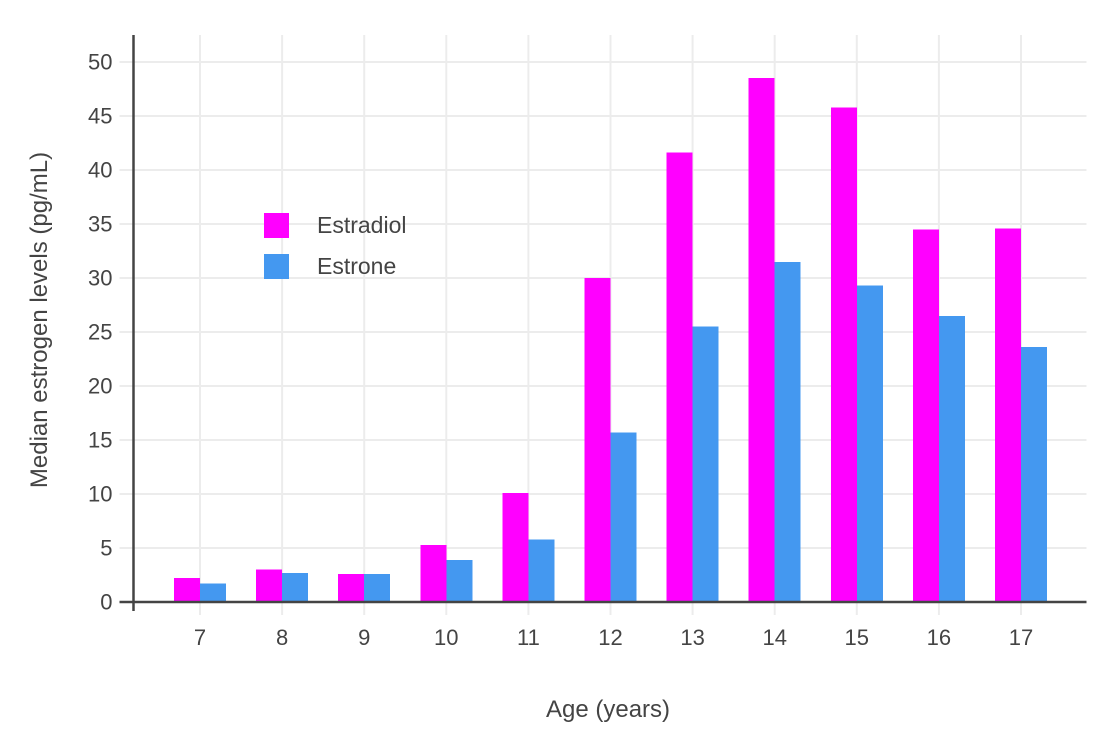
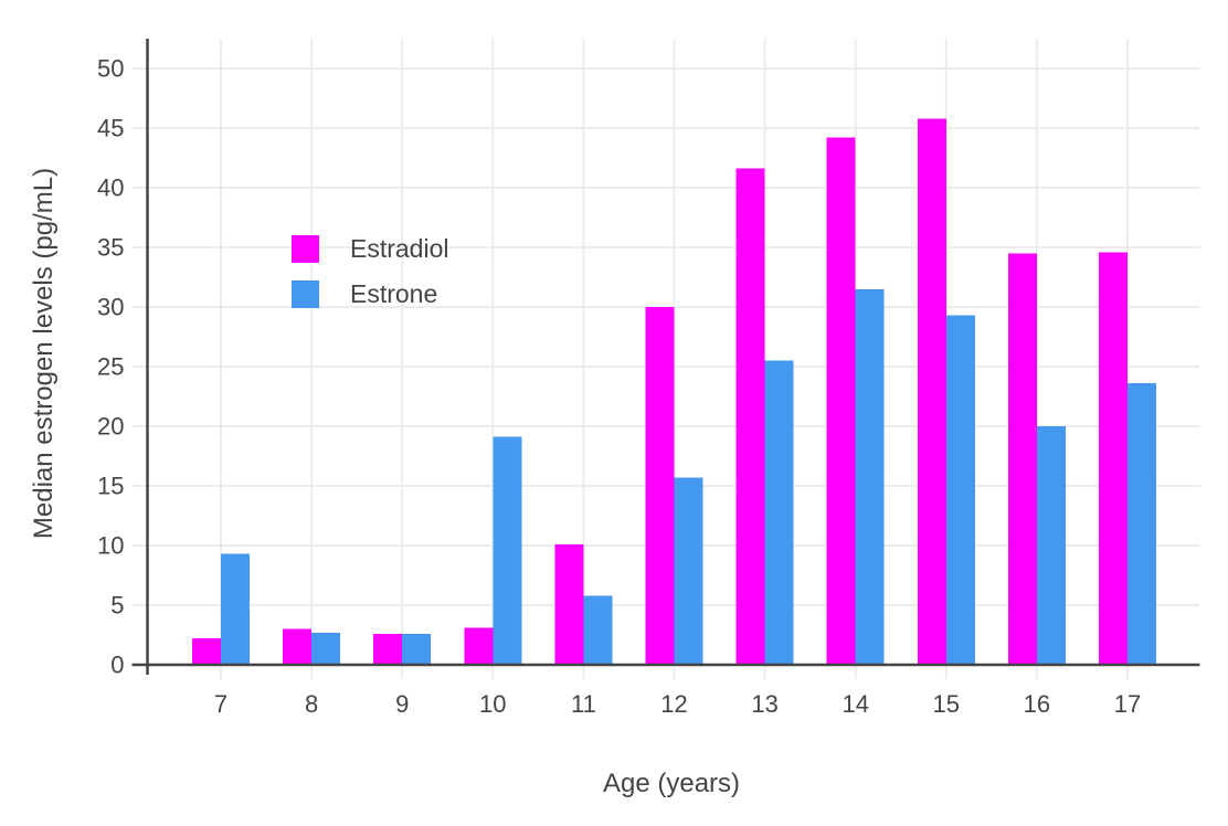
Estrone/7: 1.7 -> 9.3
Estradiol/10: 5.3 -> 3.1
Estrone/10: 3.9 -> 19.1
Estradiol/14: 48.5 -> 44.2
Estrone/16: 26.5 -> 20.0
